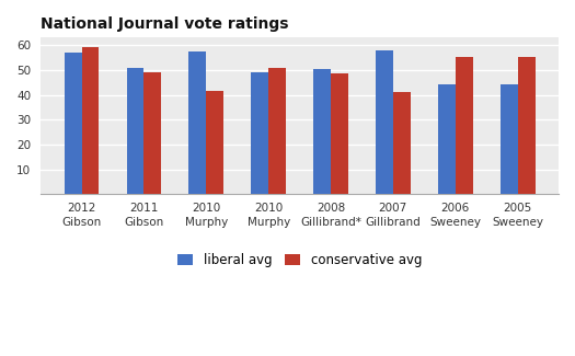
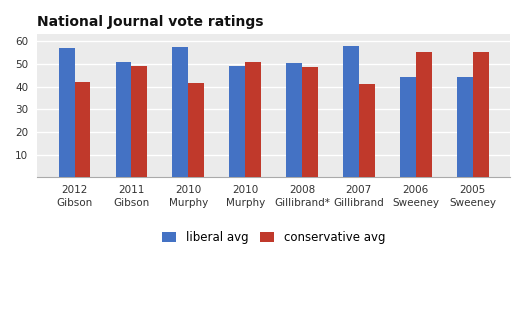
conservative avg/2012 Gibson: 59.0 -> 42.0
